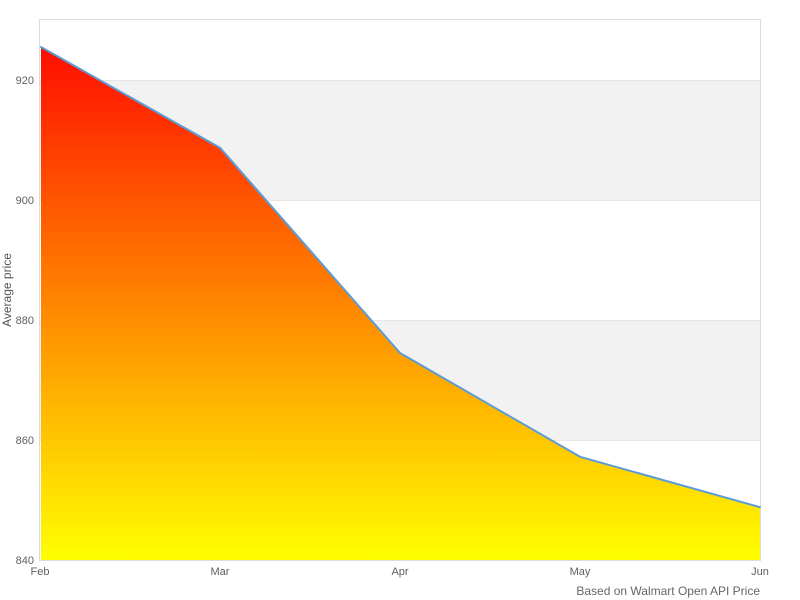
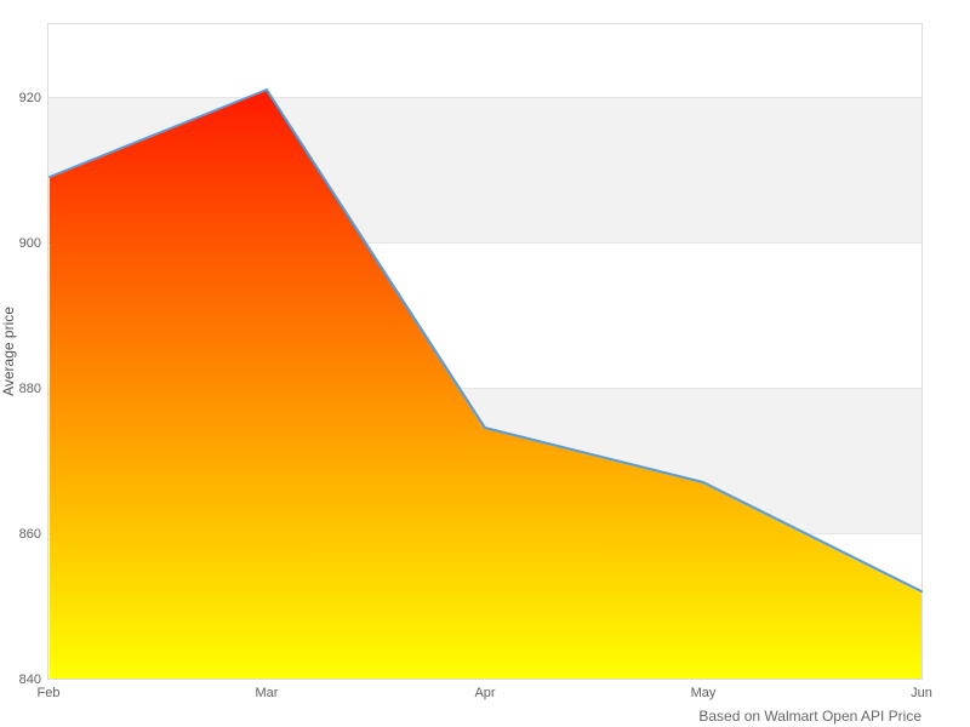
Feb: 926 -> 909
Mar: 909 -> 921
May: 857 -> 867
Jun: 849 -> 852
